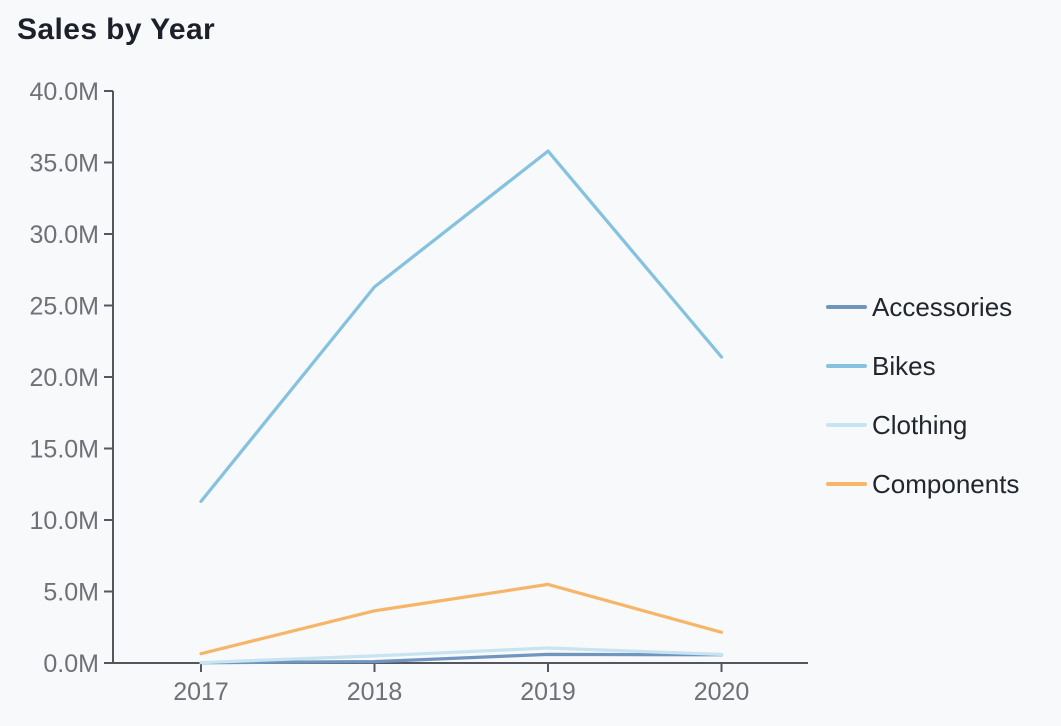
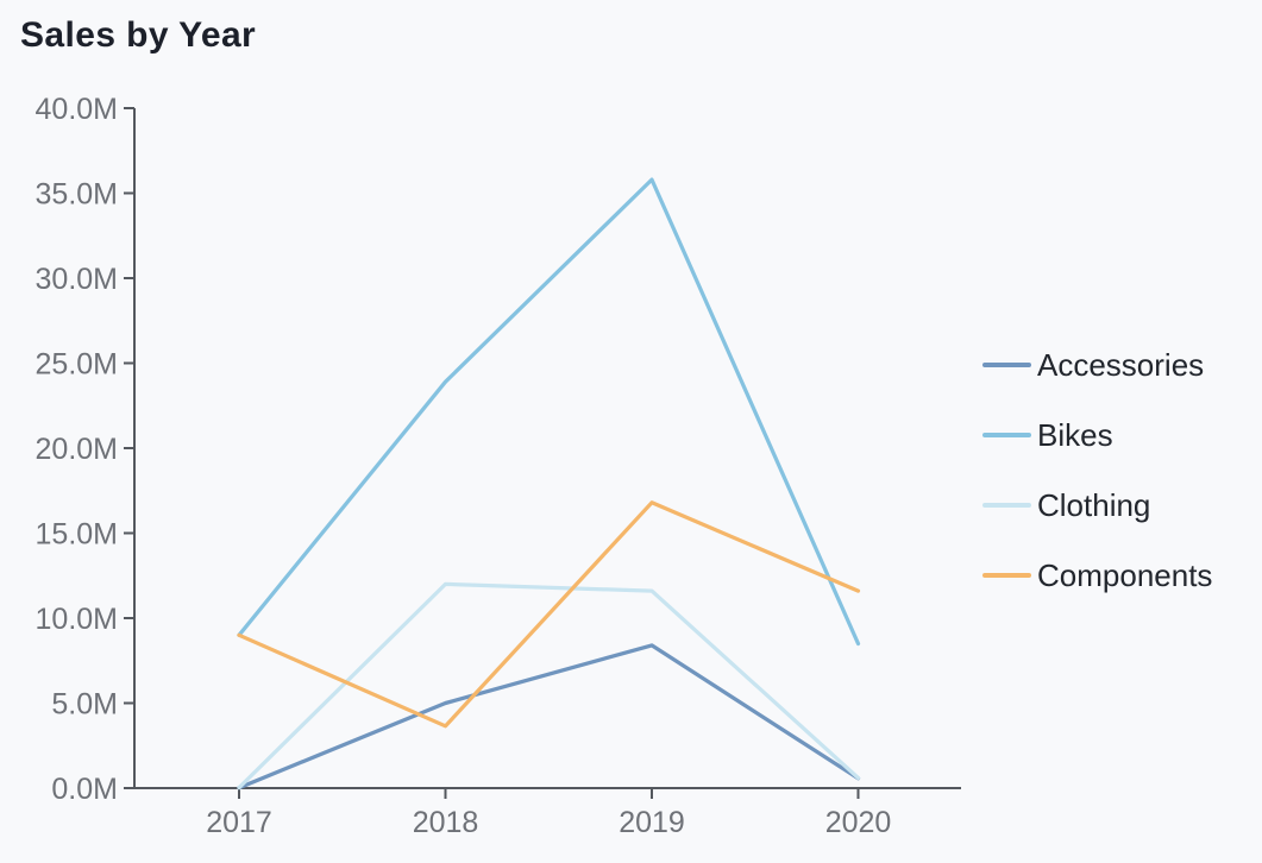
Bikes/2017: 11.3M -> 9.0M
Components/2017: 0.7M -> 9.0M
Accessories/2018: 0.1M -> 5.0M
Bikes/2018: 26.3M -> 23.9M
Clothing/2018: 0.5M -> 12.0M
Accessories/2019: 0.6M -> 8.4M
Clothing/2019: 1.1M -> 11.6M
Components/2019: 5.5M -> 16.8M
Bikes/2020: 21.4M -> 8.5M
Components/2020: 2.1M -> 11.6M
